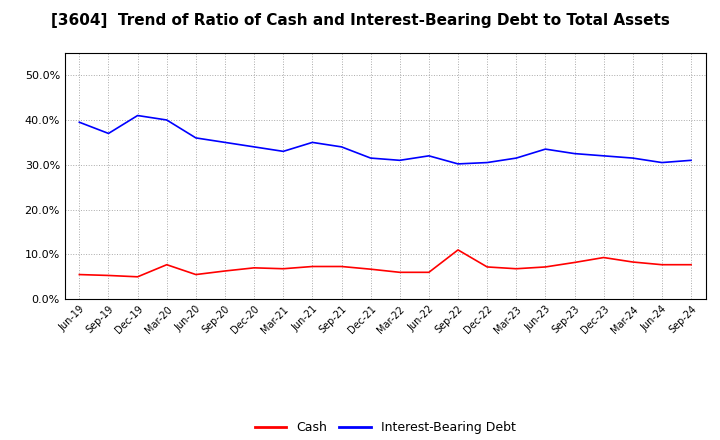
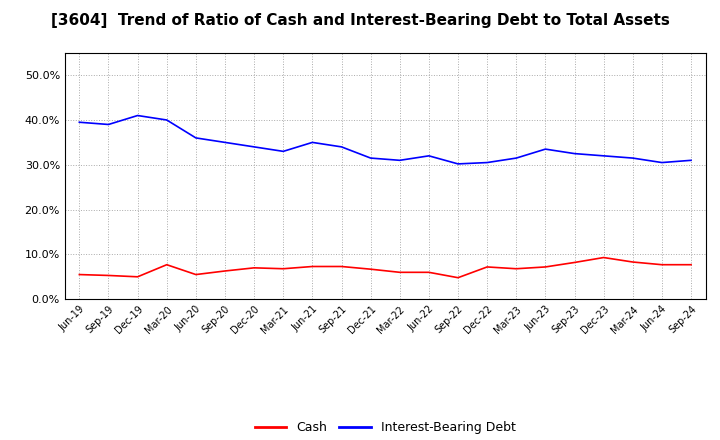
Interest-Bearing Debt/Sep-19: 37.0% -> 39.0%
Cash/Sep-22: 11.0% -> 4.8%
